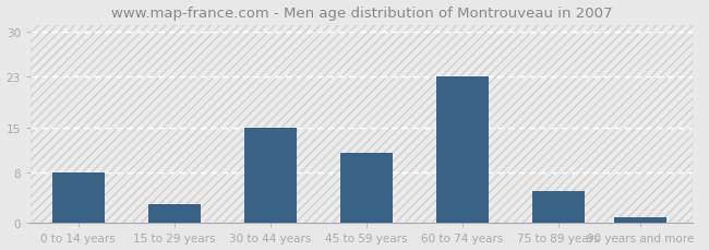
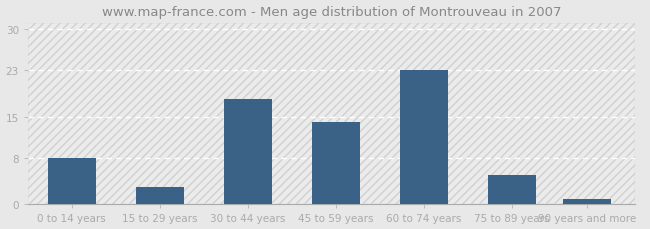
30 to 44 years: 15 -> 18
45 to 59 years: 11 -> 14
